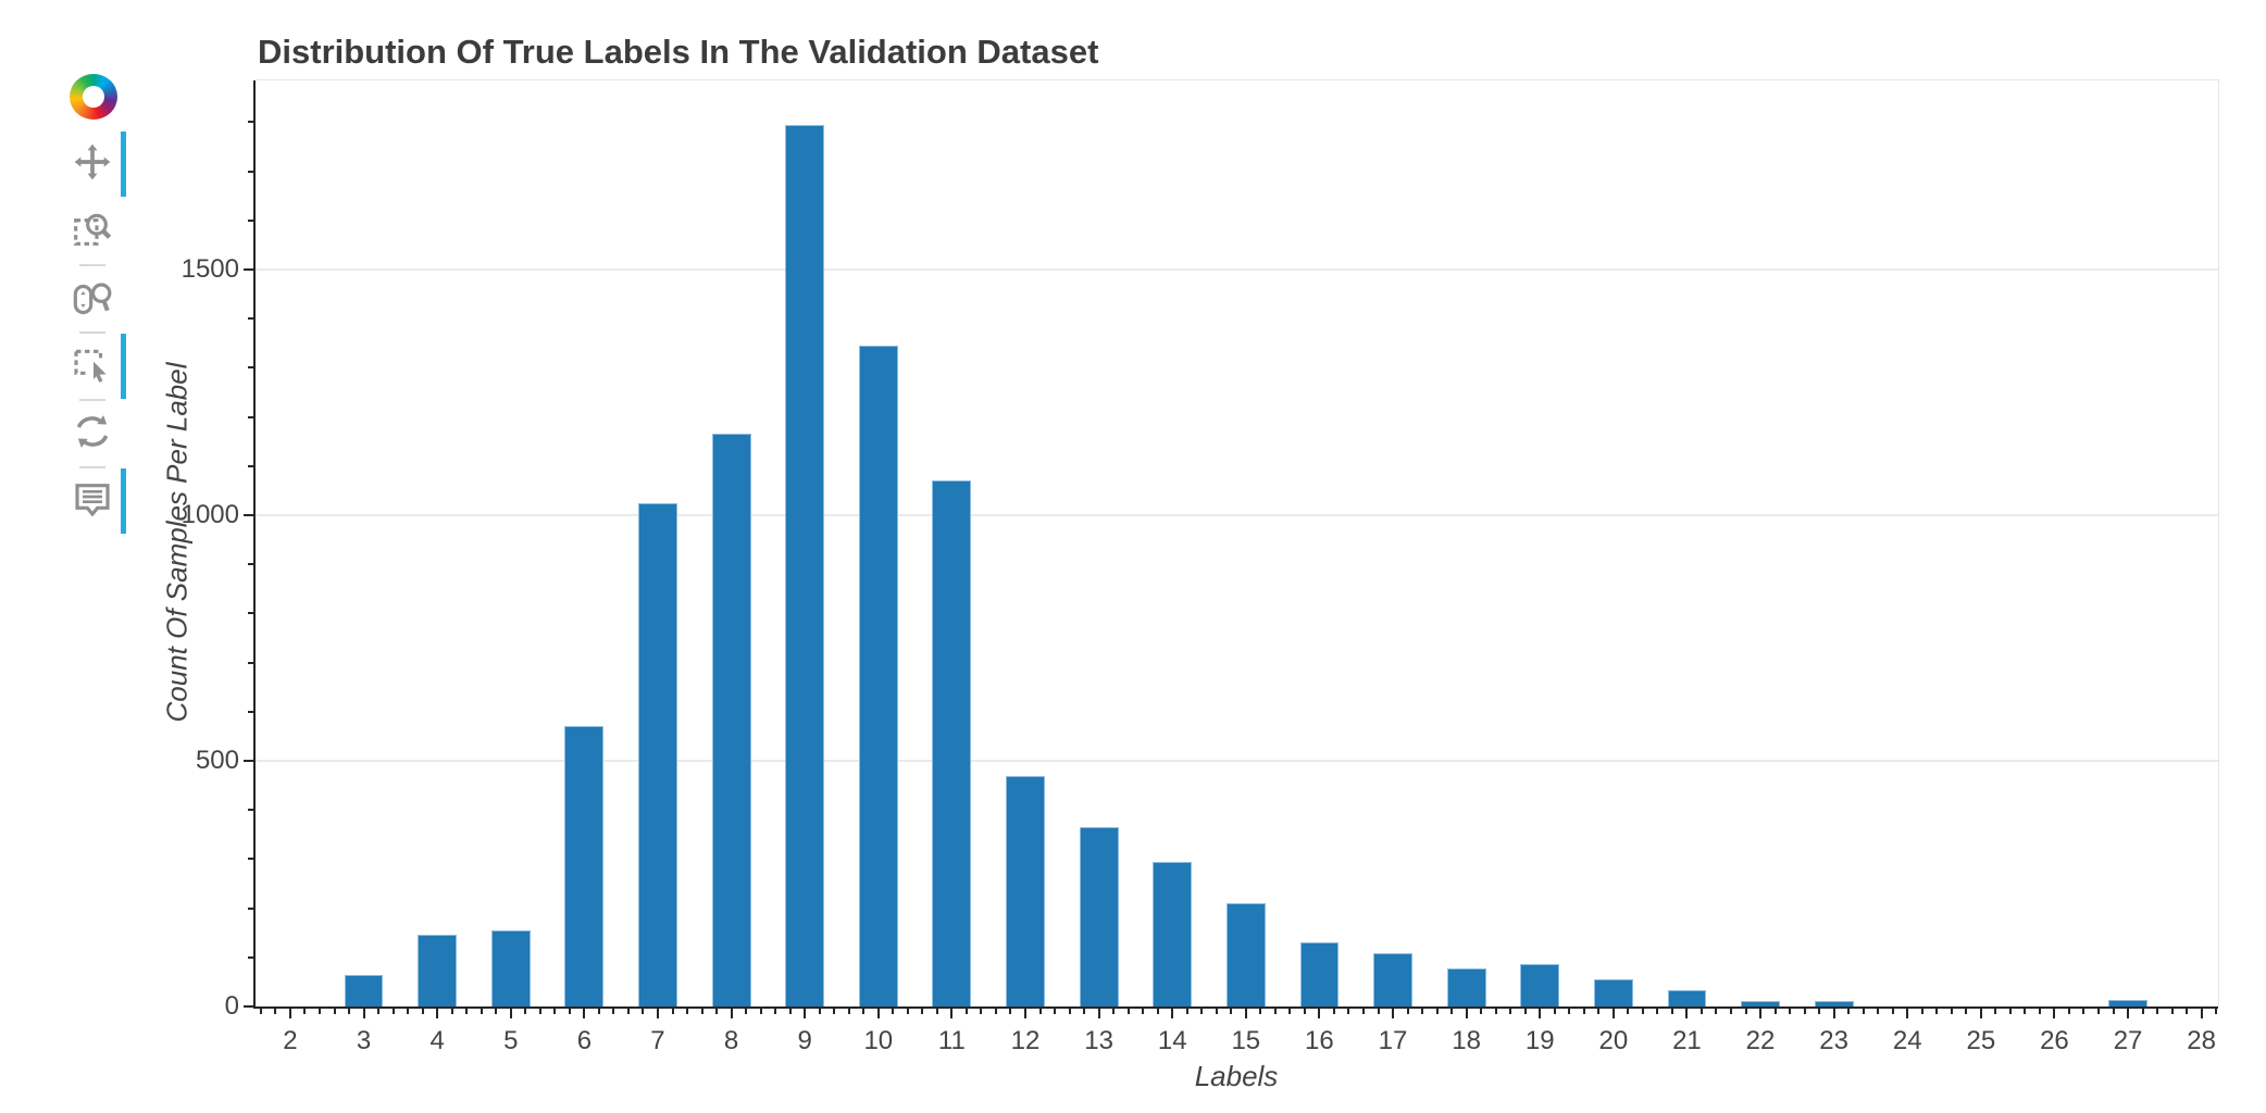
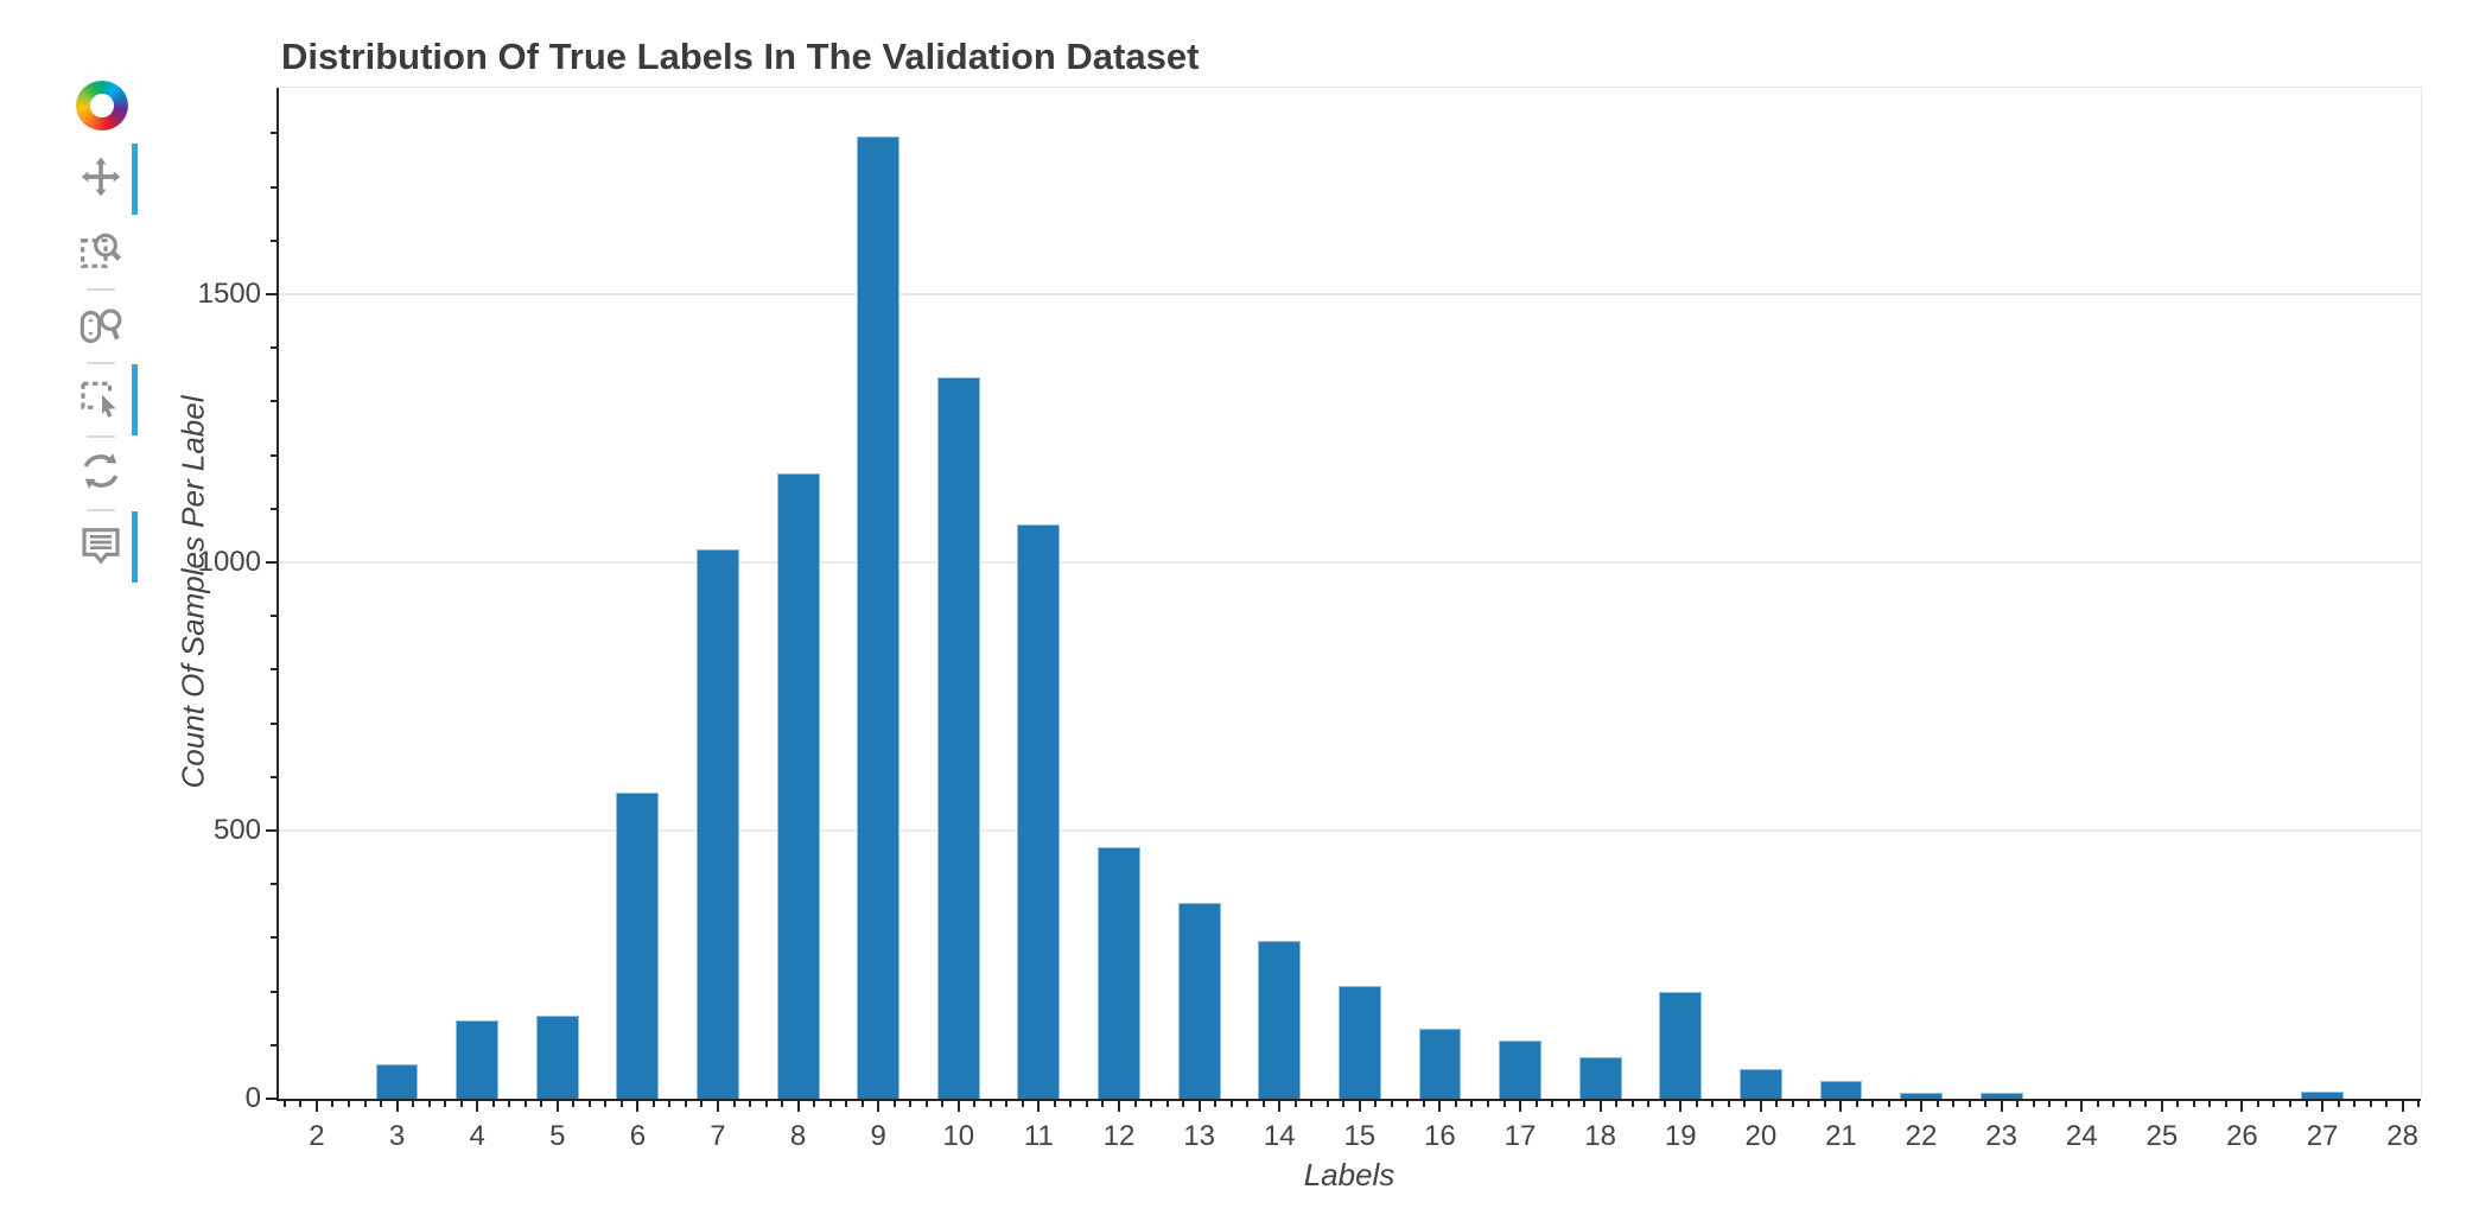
19: 90 -> 200
